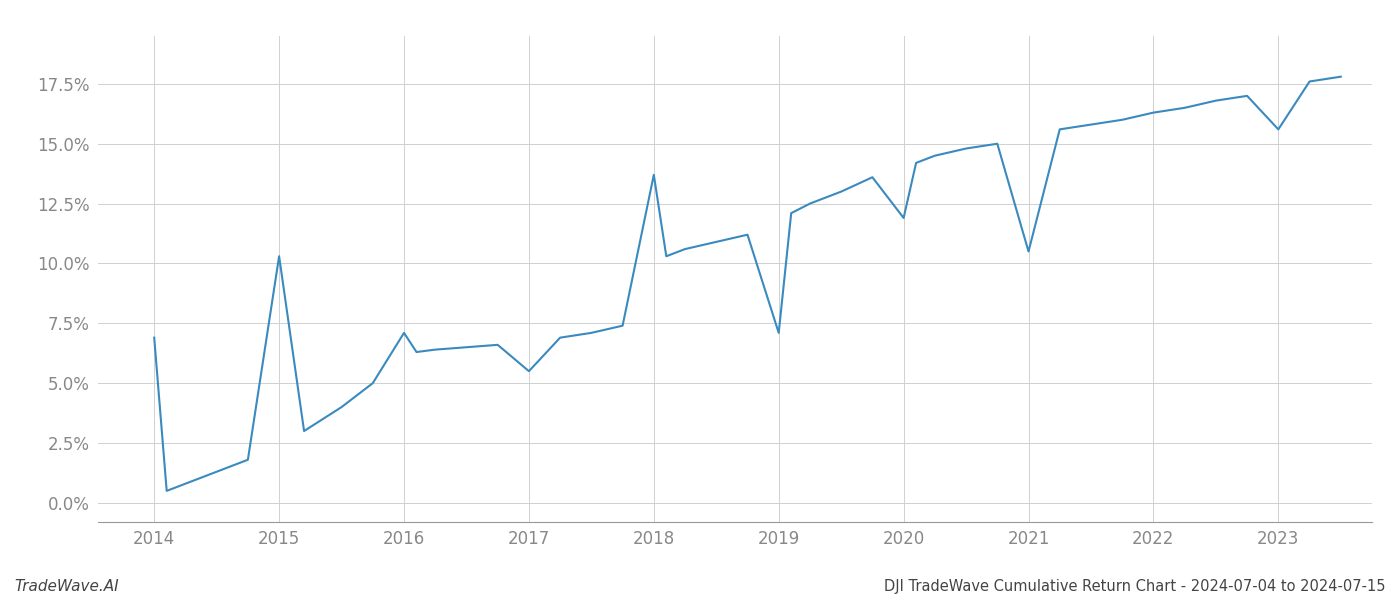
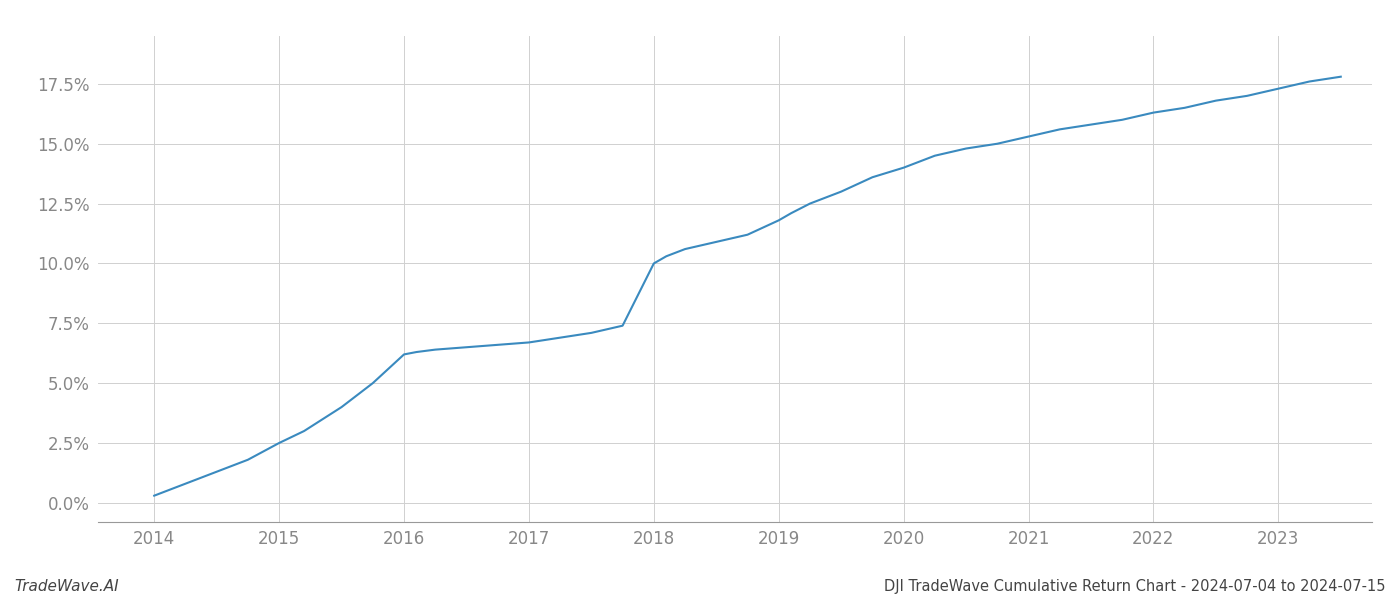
2014: 6.9% -> 0.3%
2015: 10.3% -> 2.5%
2016: 7.1% -> 6.2%
2017: 5.5% -> 6.7%
2018: 13.7% -> 10.0%
2019: 7.1% -> 11.8%
2020: 11.9% -> 14.0%
2021: 10.5% -> 15.3%
2023: 15.6% -> 17.3%
